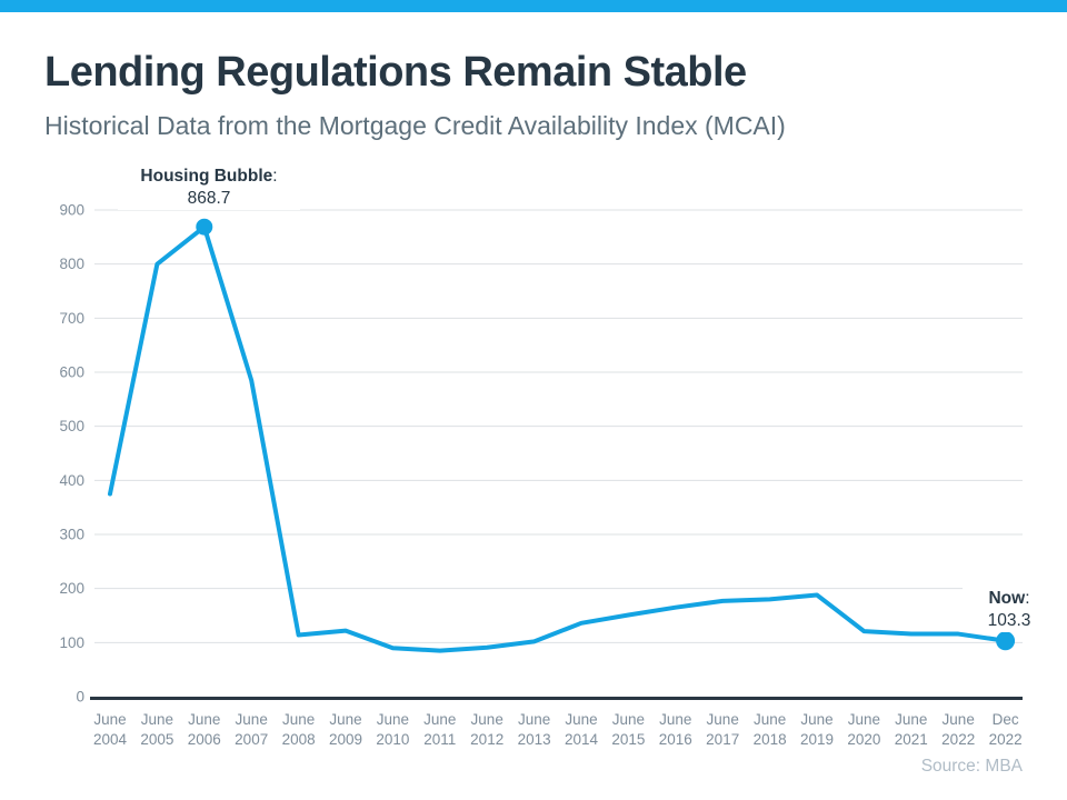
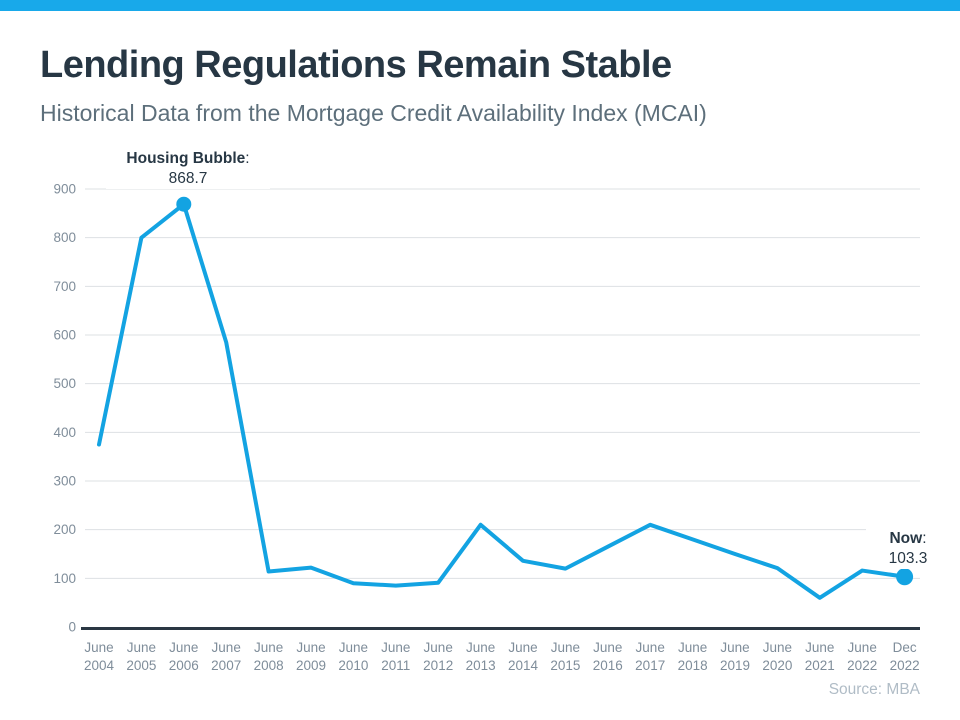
June 2013: 100 -> 210
June 2015: 150 -> 120
June 2017: 180 -> 210
June 2019: 190 -> 150
June 2021: 120 -> 60
